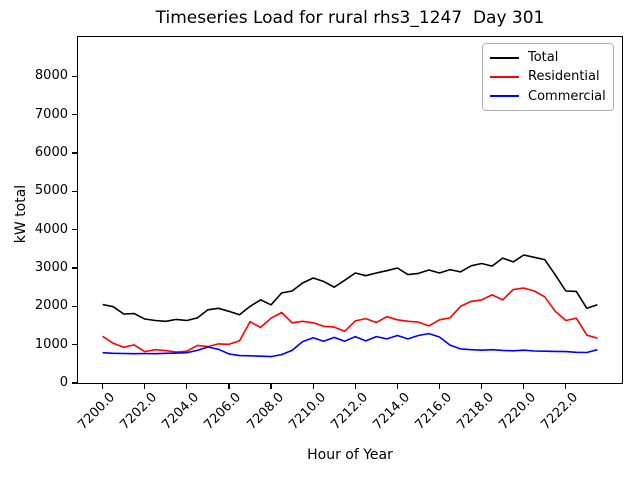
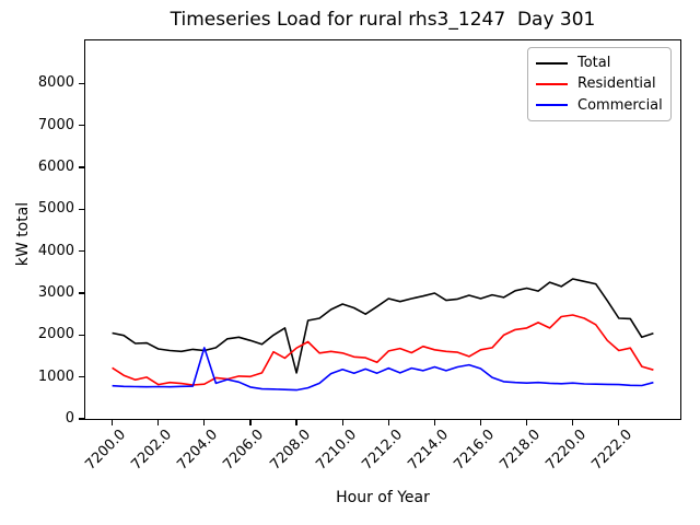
Commercial/7204.0: 800 -> 1700
Total/7208.0: 2000 -> 1100
